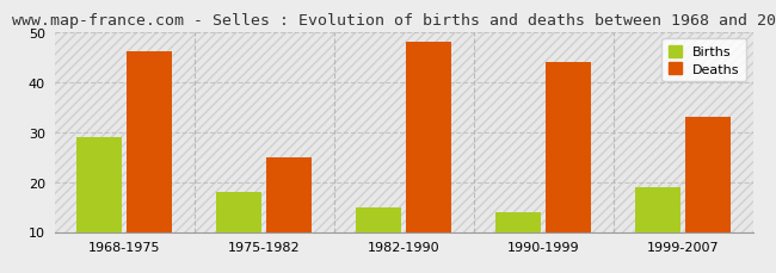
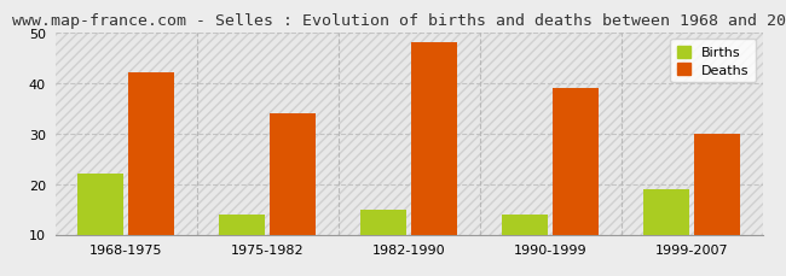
Births/1968-1975: 29 -> 22
Deaths/1968-1975: 46 -> 42
Births/1975-1982: 18 -> 14
Deaths/1975-1982: 25 -> 34
Deaths/1990-1999: 44 -> 39
Deaths/1999-2007: 33 -> 30
